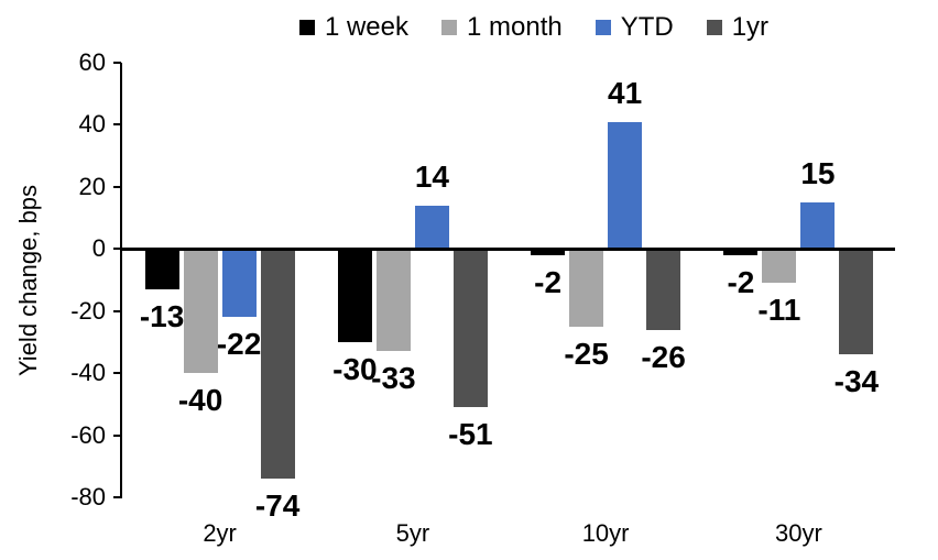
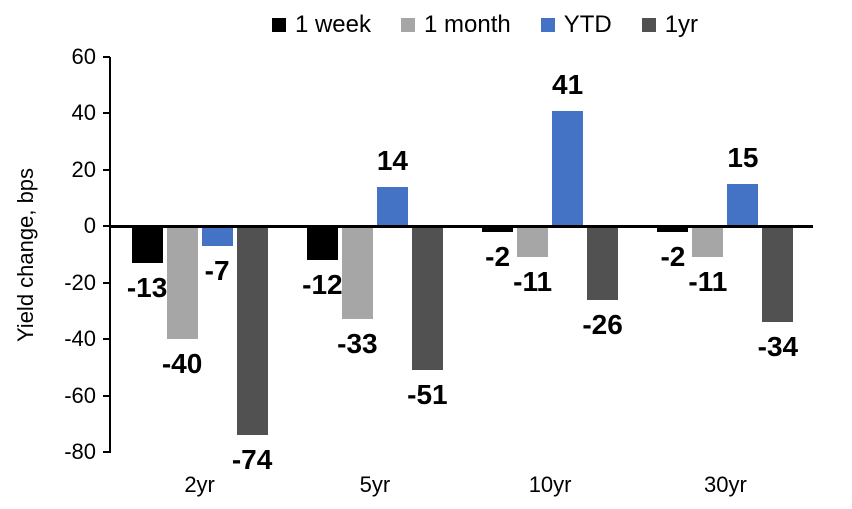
YTD/2yr: -22 -> -7
1 week/5yr: -30 -> -12
1 month/10yr: -25 -> -11
